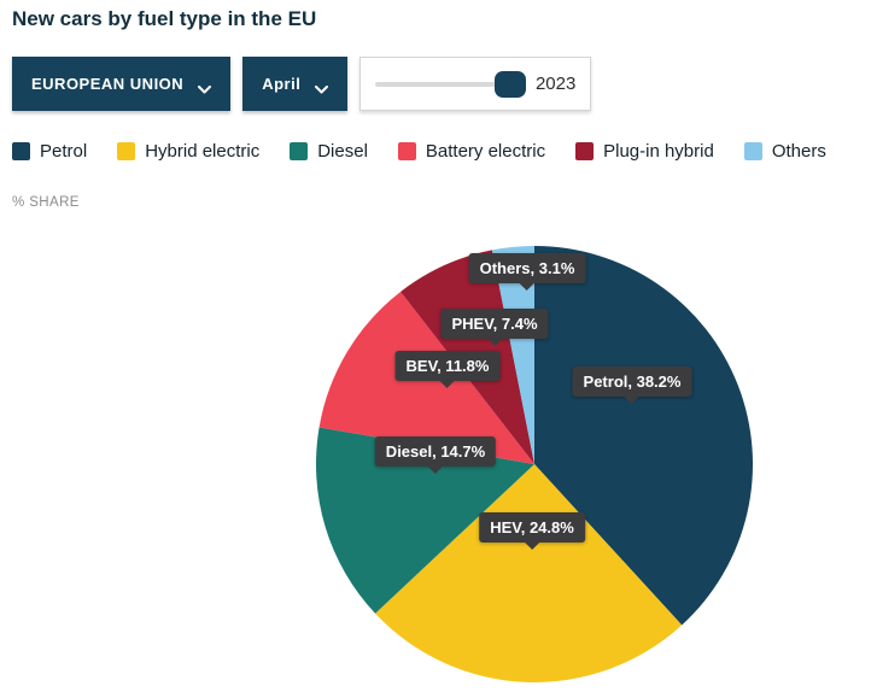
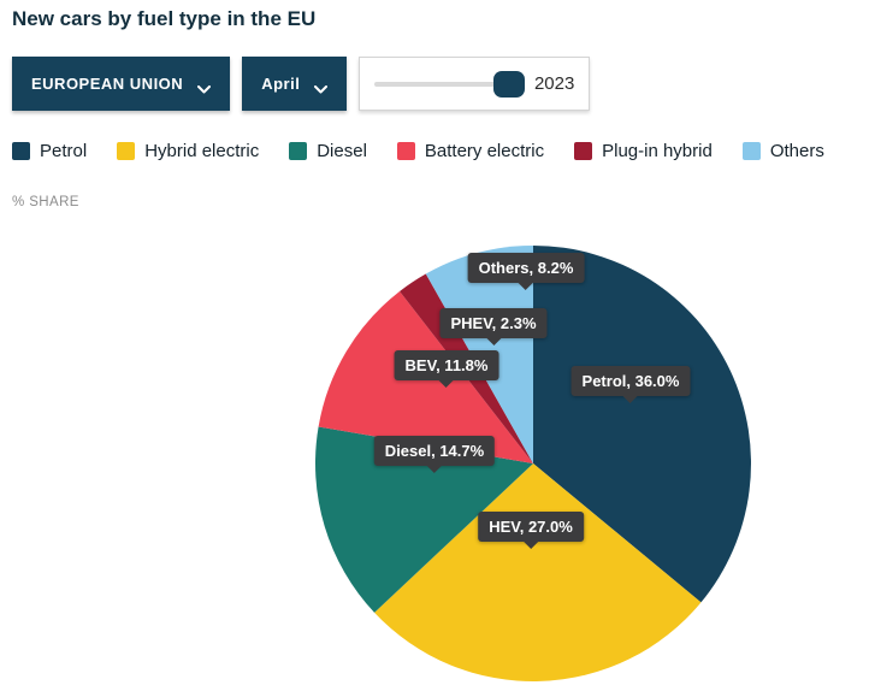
Petrol: 38.2% -> 36.0%
Hybrid electric: 24.8% -> 27.0%
Plug-in hybrid: 7.4% -> 2.3%
Others: 3.1% -> 8.2%
